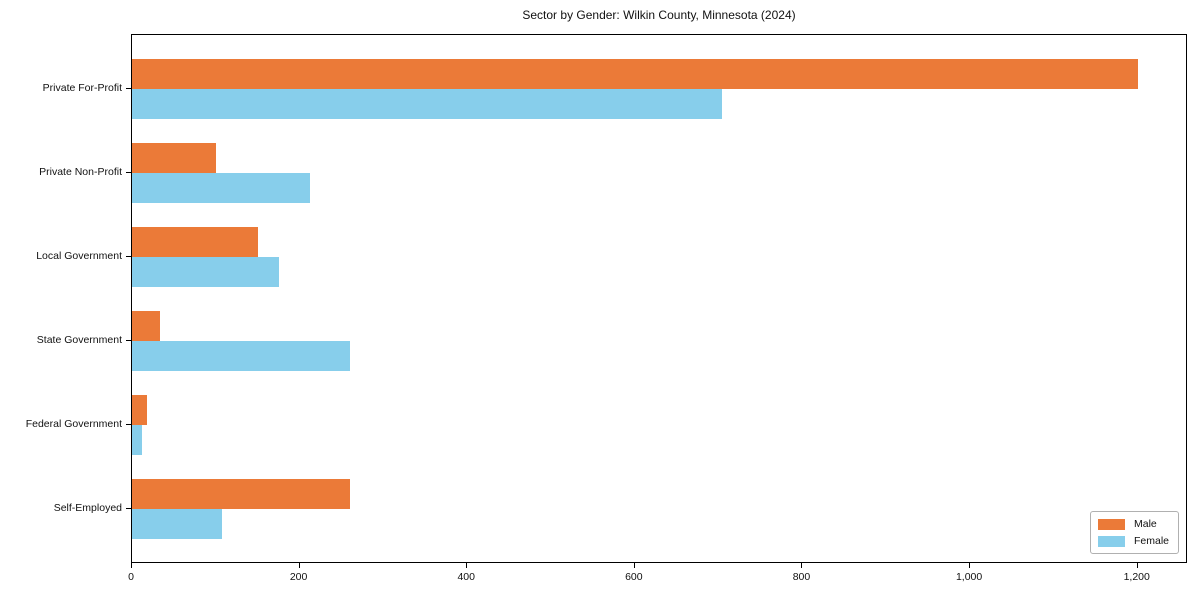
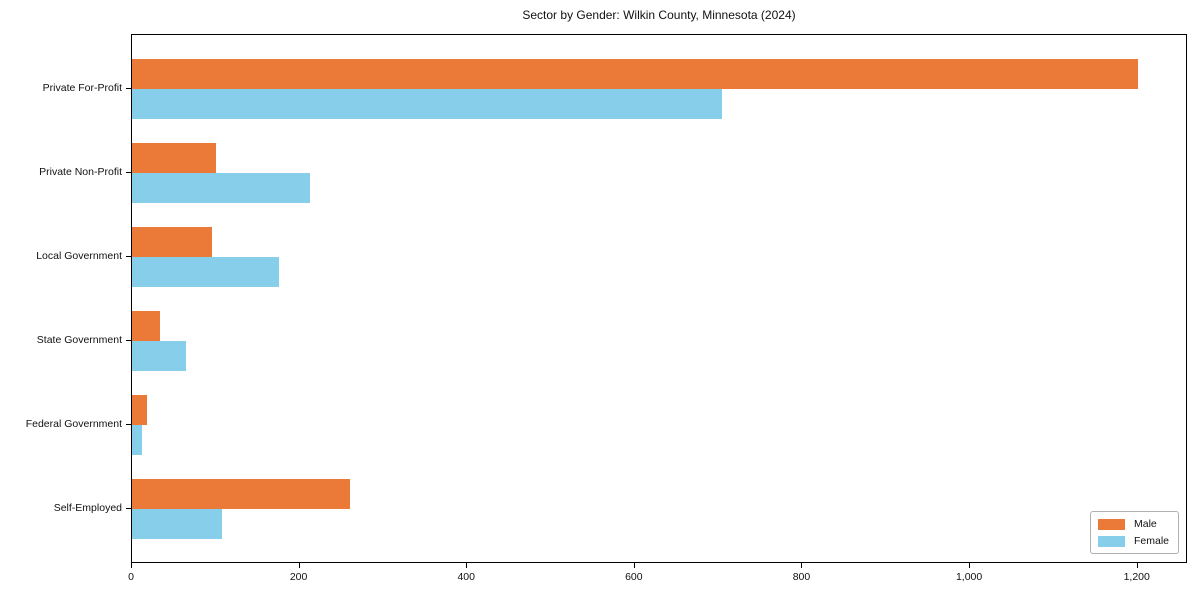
Male/Local Government: 150 -> 100
Female/State Government: 260 -> 60
